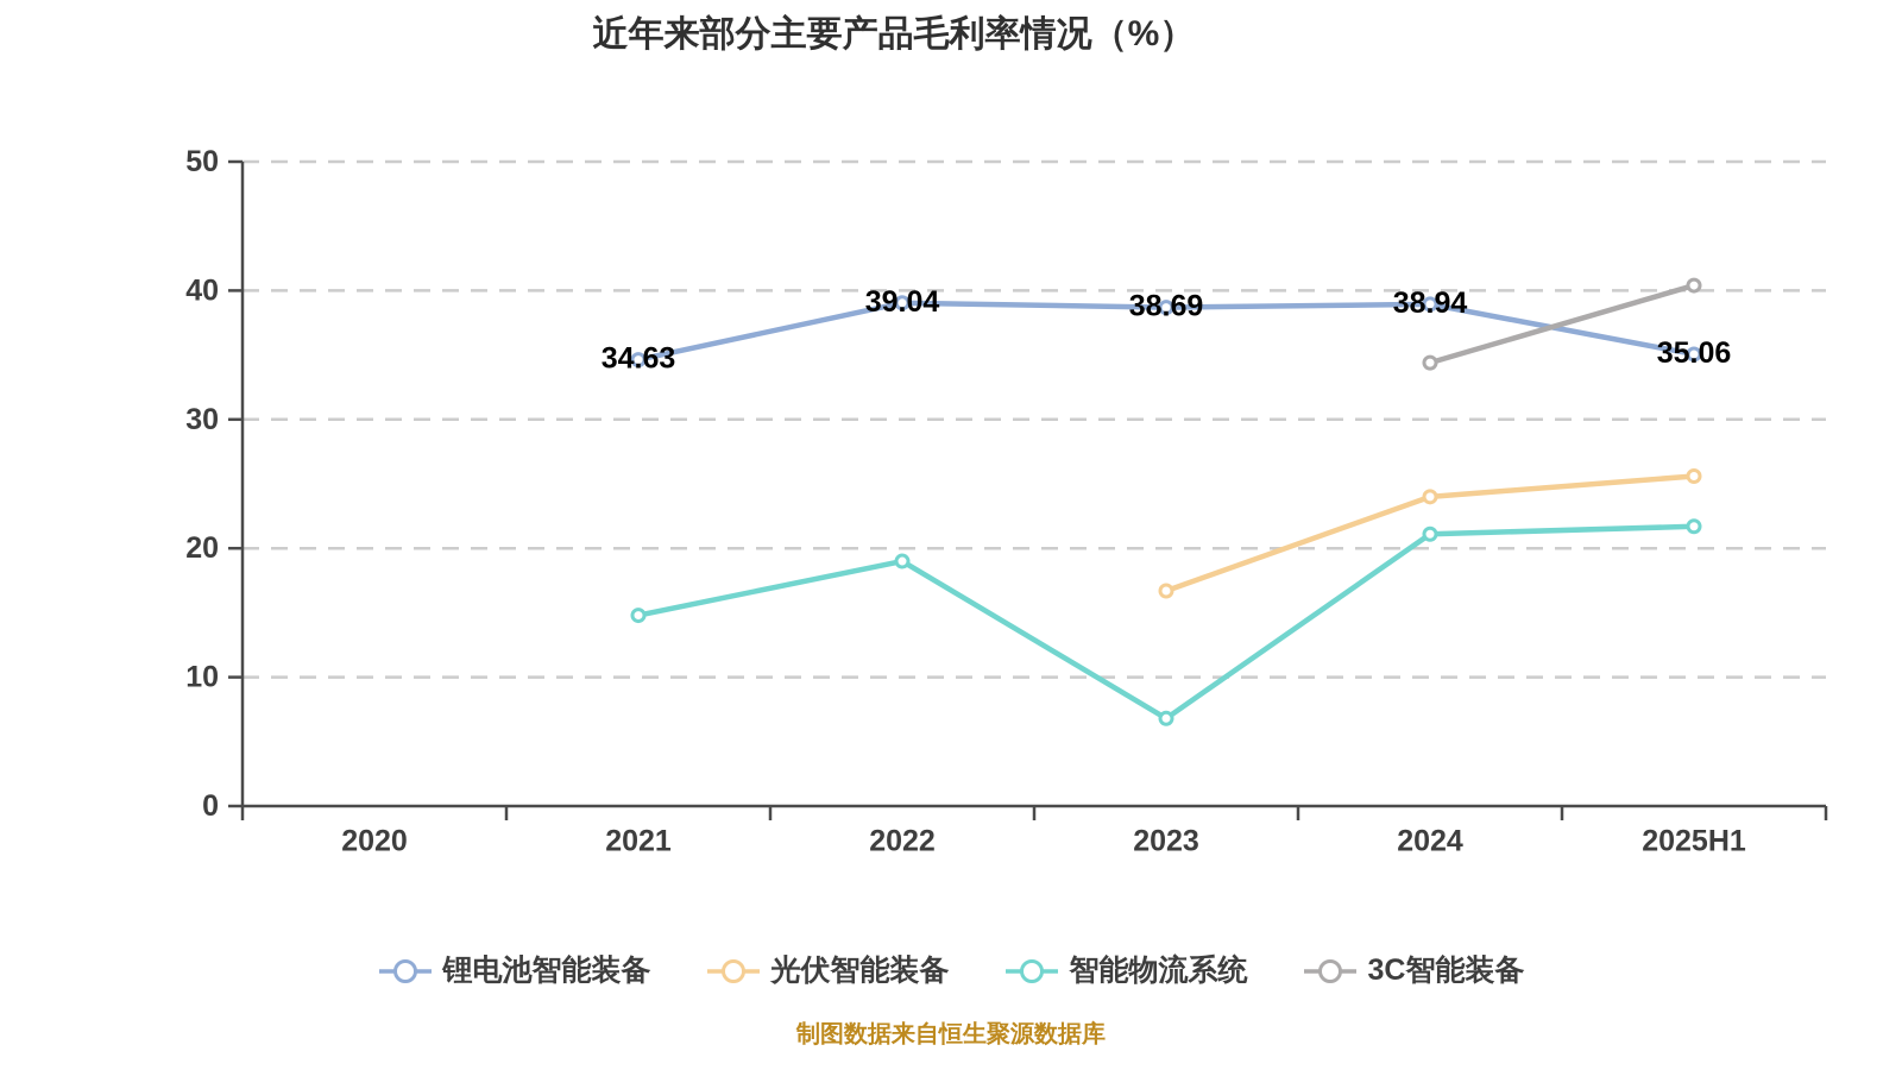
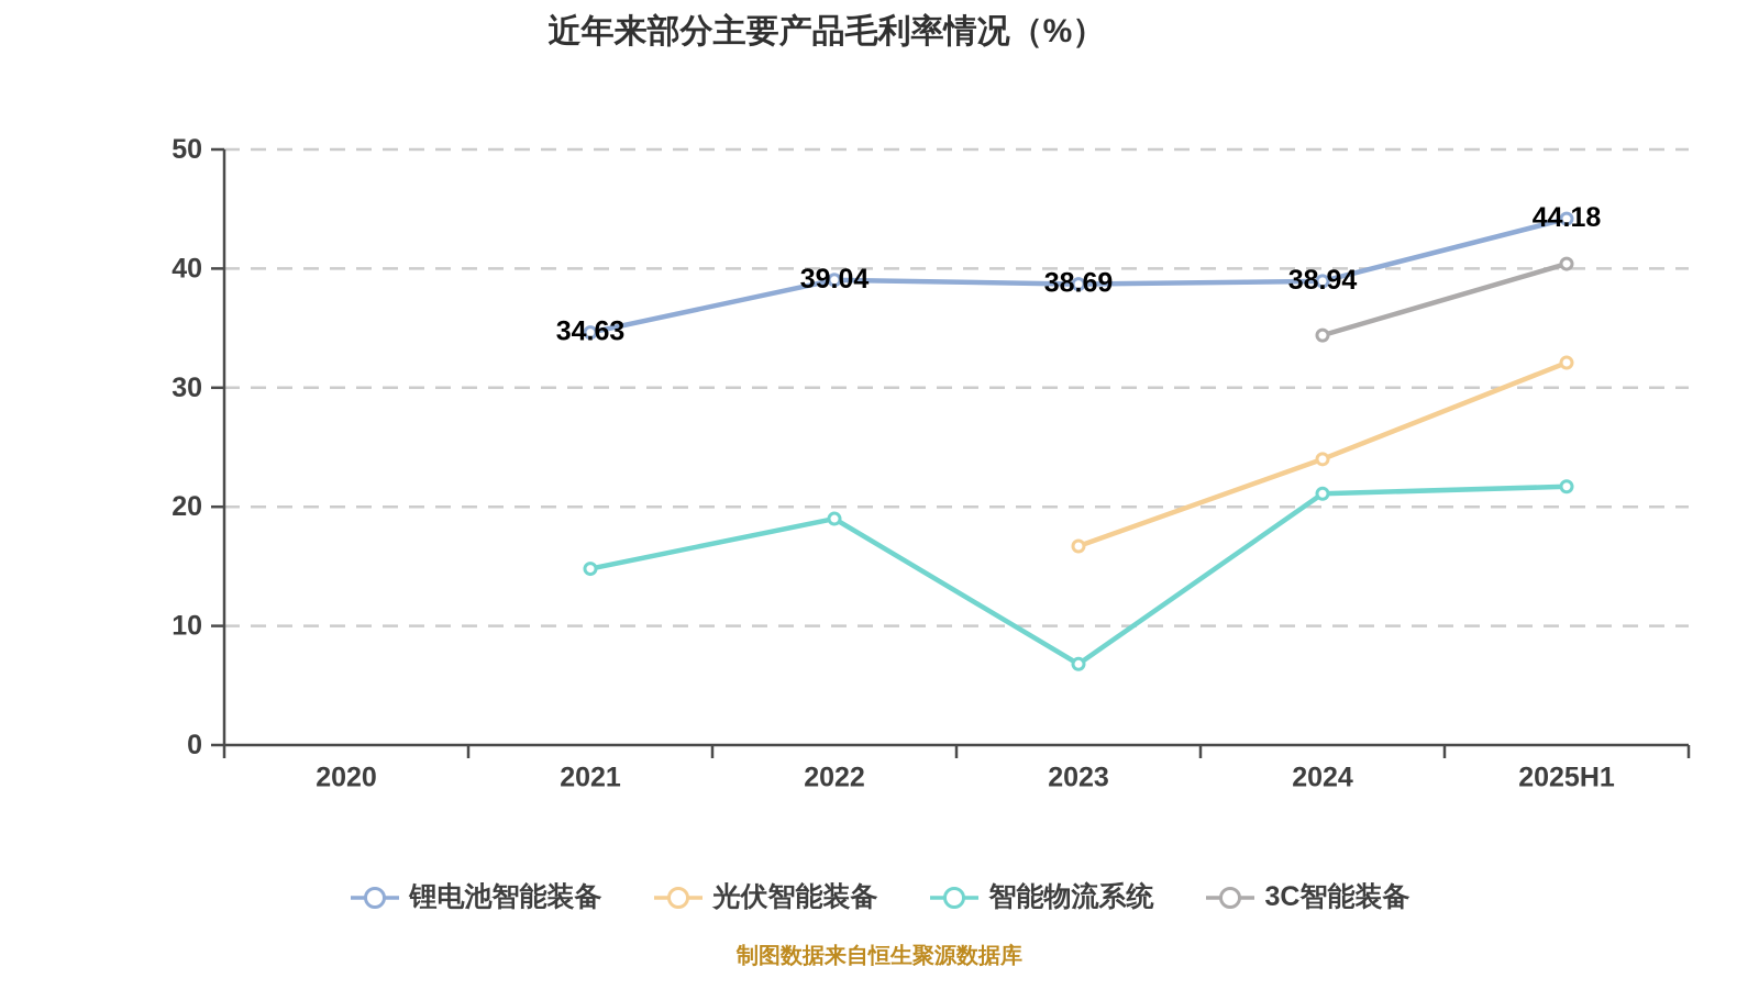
锂电池智能装备/2025H1: 35.06 -> 44.18
光伏智能装备/2025H1: 25.6 -> 32.1
